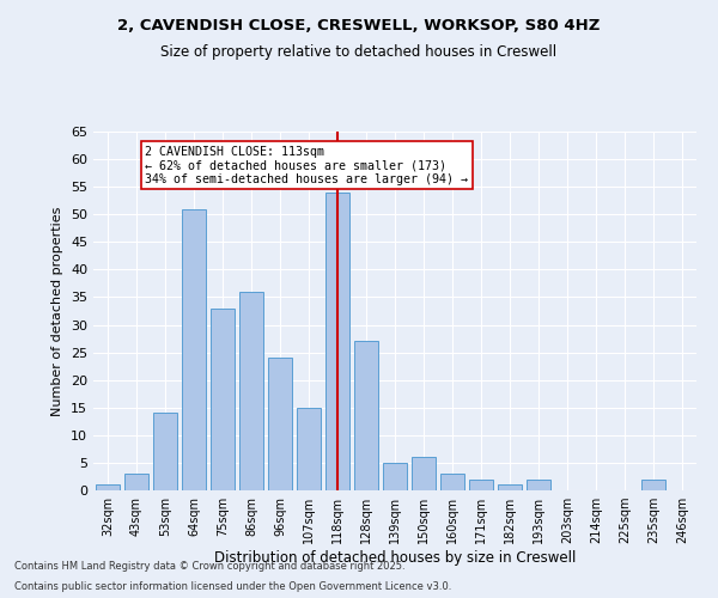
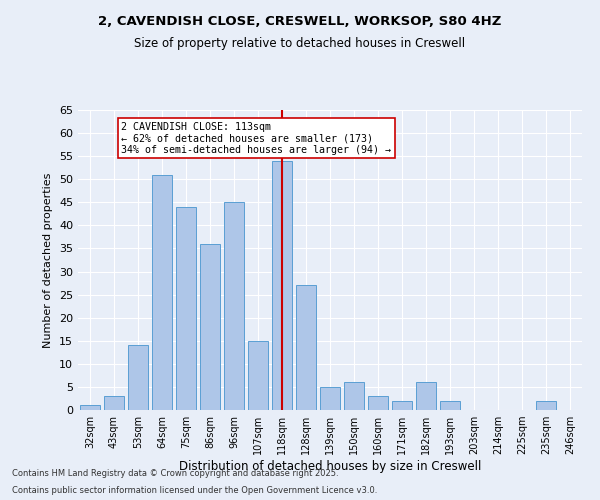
75sqm: 33 -> 44
96sqm: 24 -> 45
182sqm: 1 -> 6
